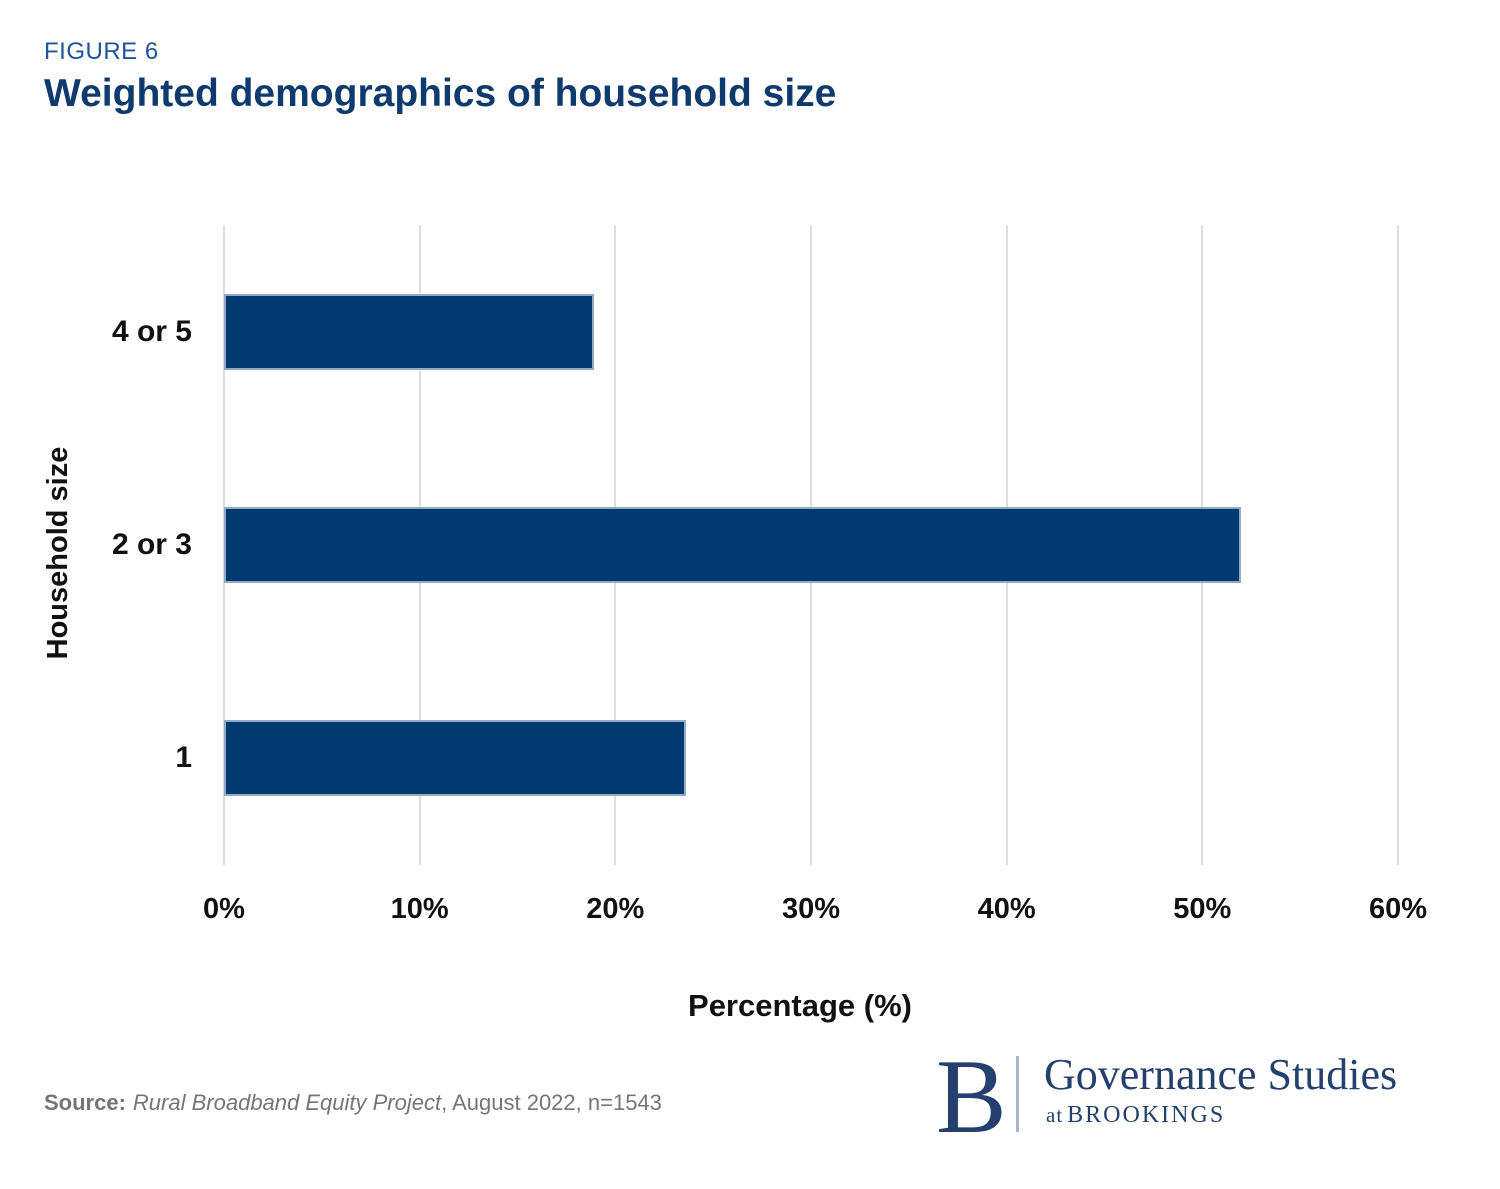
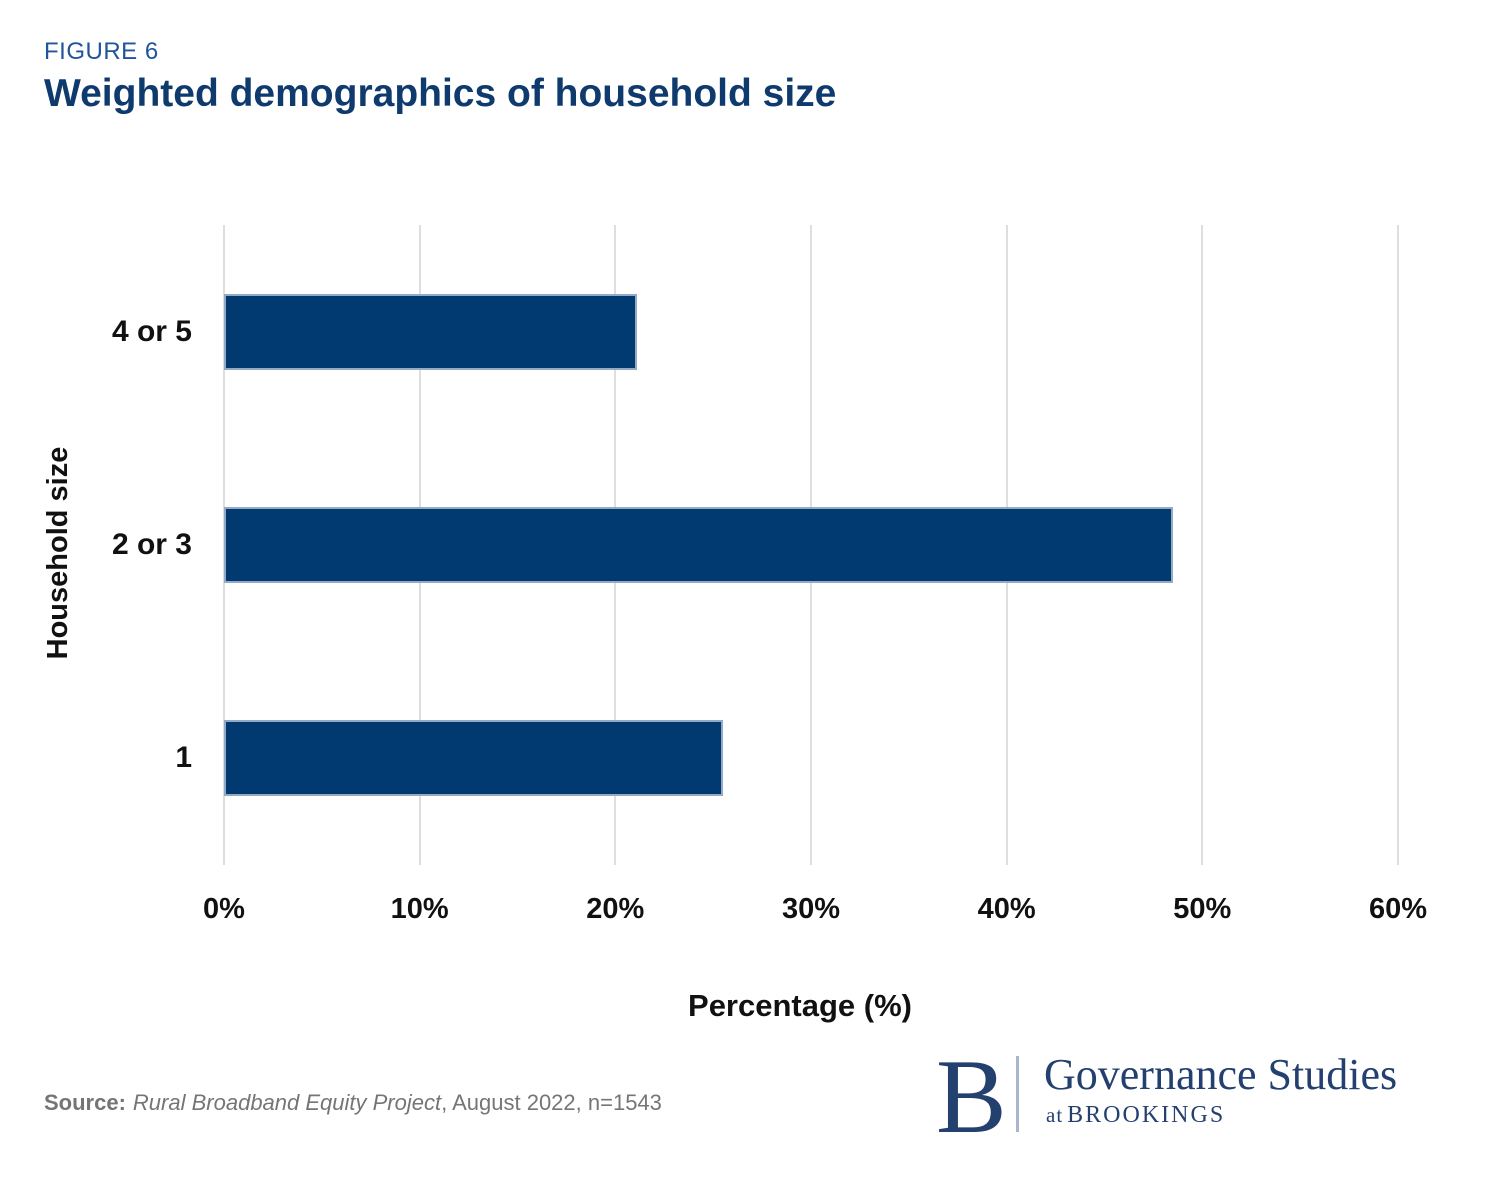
4 or 5: 18.9% -> 21.1%
2 or 3: 52.0% -> 48.5%
1: 23.6% -> 25.5%
